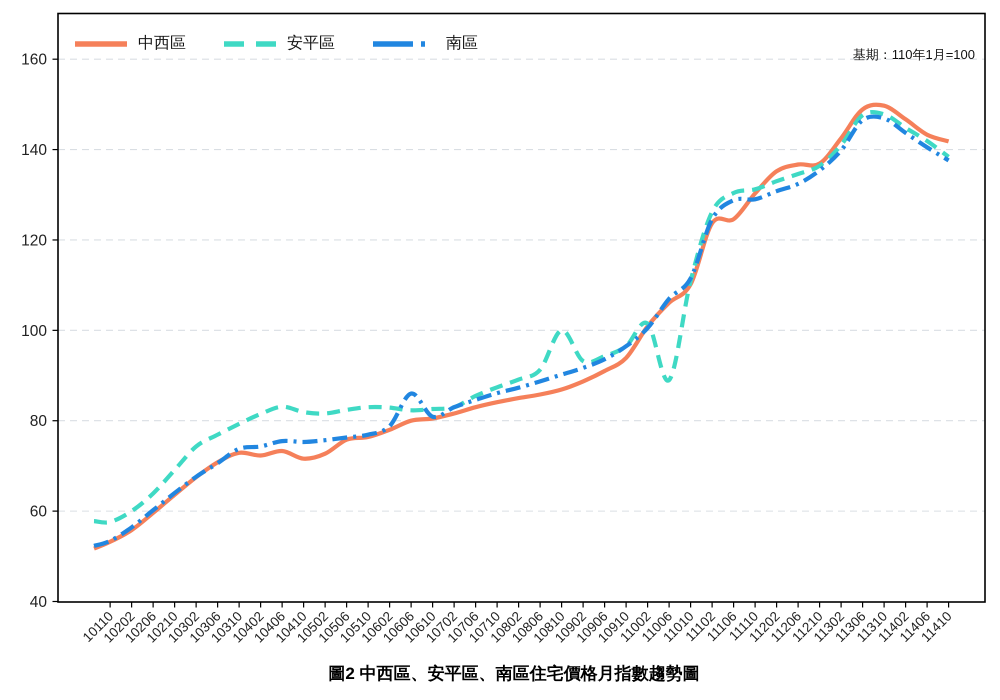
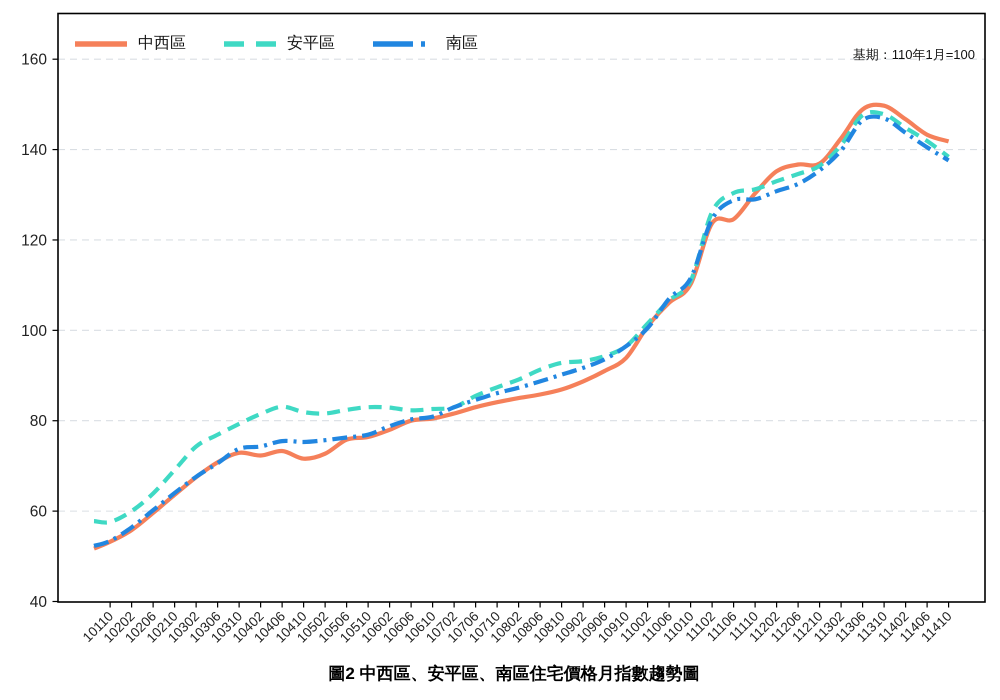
南區/10606: 86 -> 80
安平區/10810: 100 -> 93
安平區/11006: 89 -> 107
